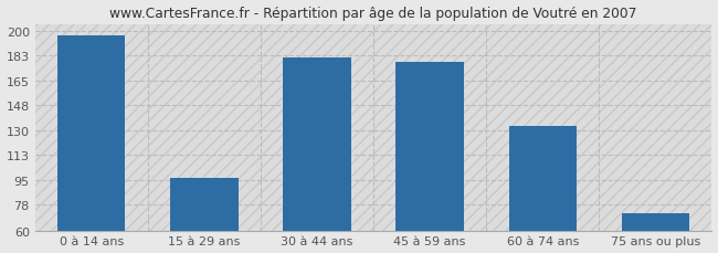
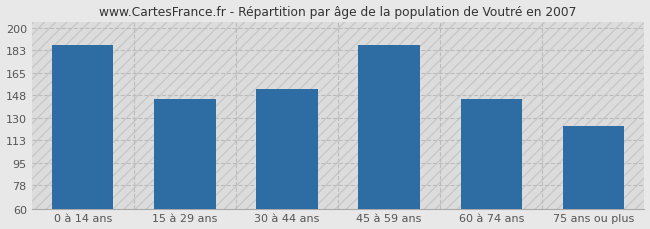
0 à 14 ans: 197 -> 187
15 à 29 ans: 97 -> 145
30 à 44 ans: 181 -> 153
45 à 59 ans: 178 -> 187
60 à 74 ans: 133 -> 145
75 ans ou plus: 72 -> 124
